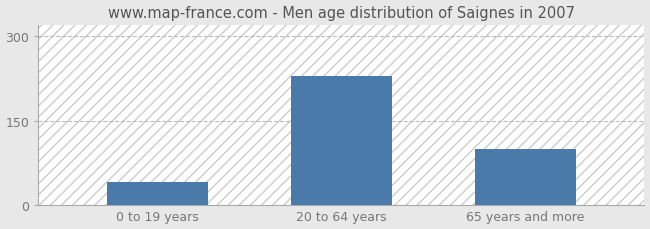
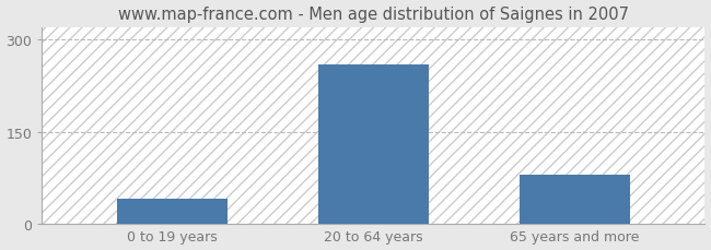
20 to 64 years: 230 -> 260
65 years and more: 100 -> 80
